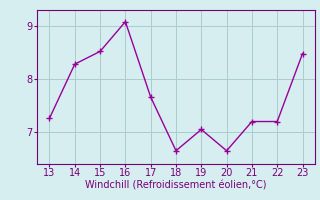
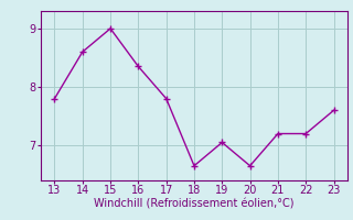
13: 7.26 -> 7.80
14: 8.28 -> 8.60
15: 8.52 -> 9.00
16: 9.08 -> 8.35
17: 7.66 -> 7.80
23: 8.48 -> 7.60
